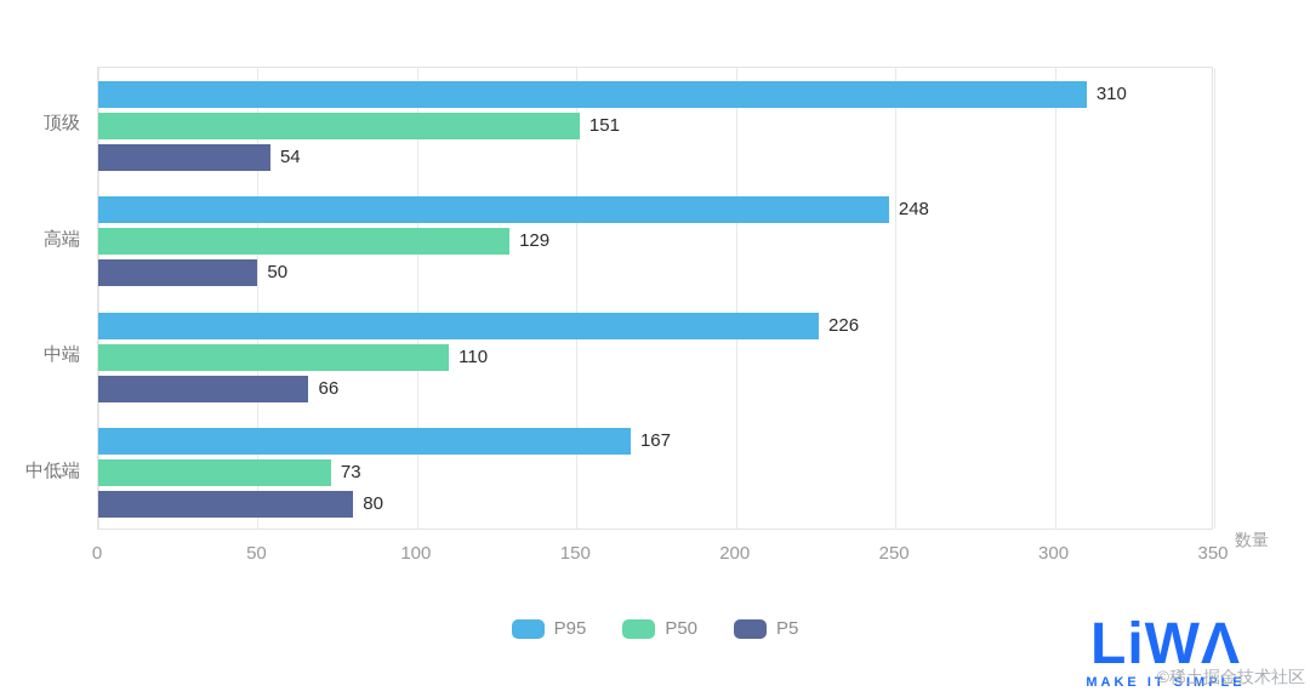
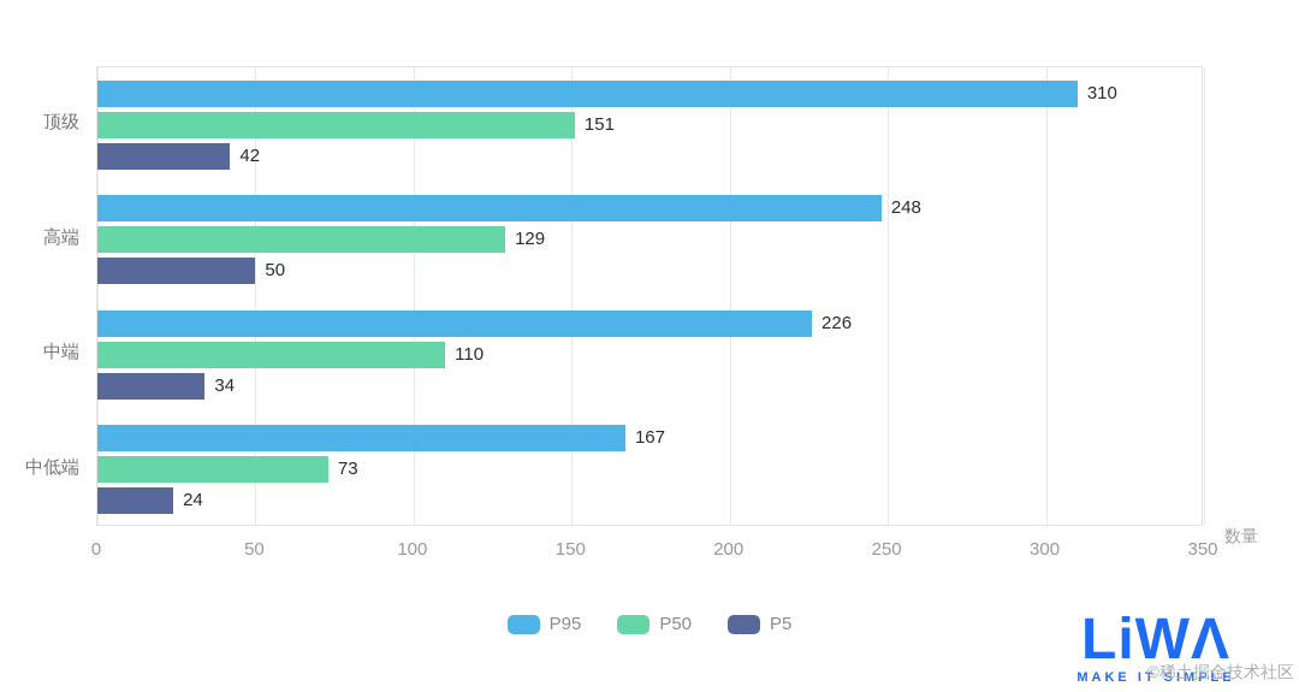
P5/顶级: 54 -> 42
P5/中端: 66 -> 34
P5/中低端: 80 -> 24
